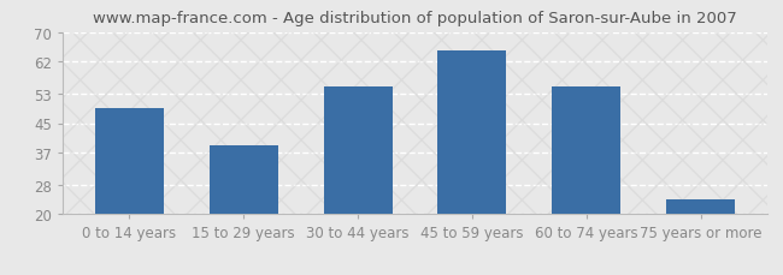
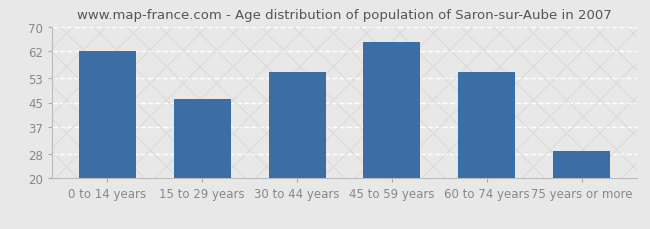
0 to 14 years: 49 -> 62
15 to 29 years: 39 -> 46
75 years or more: 24 -> 29
